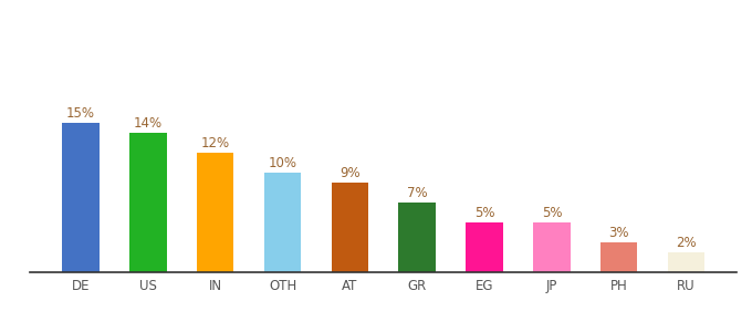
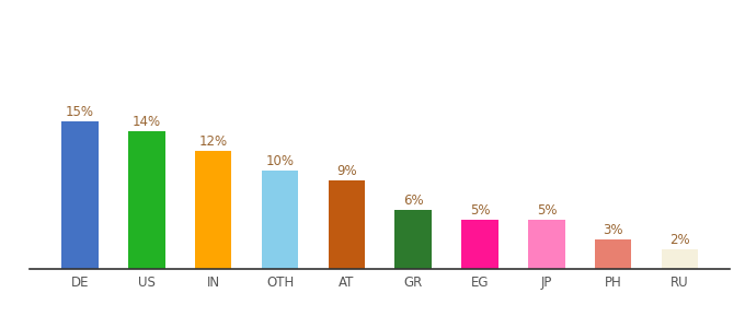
GR: 7% -> 6%
